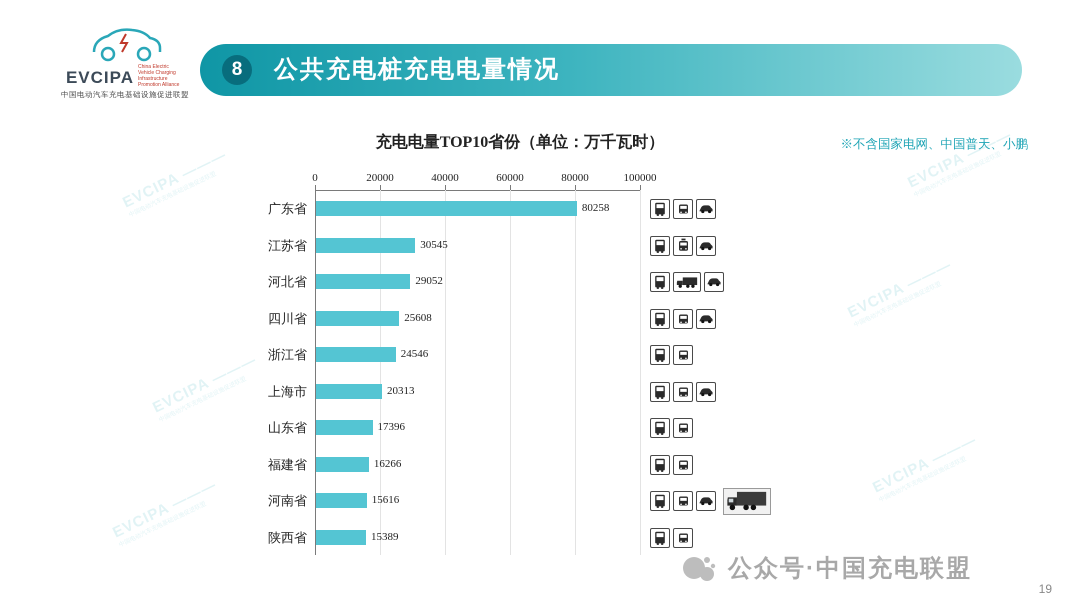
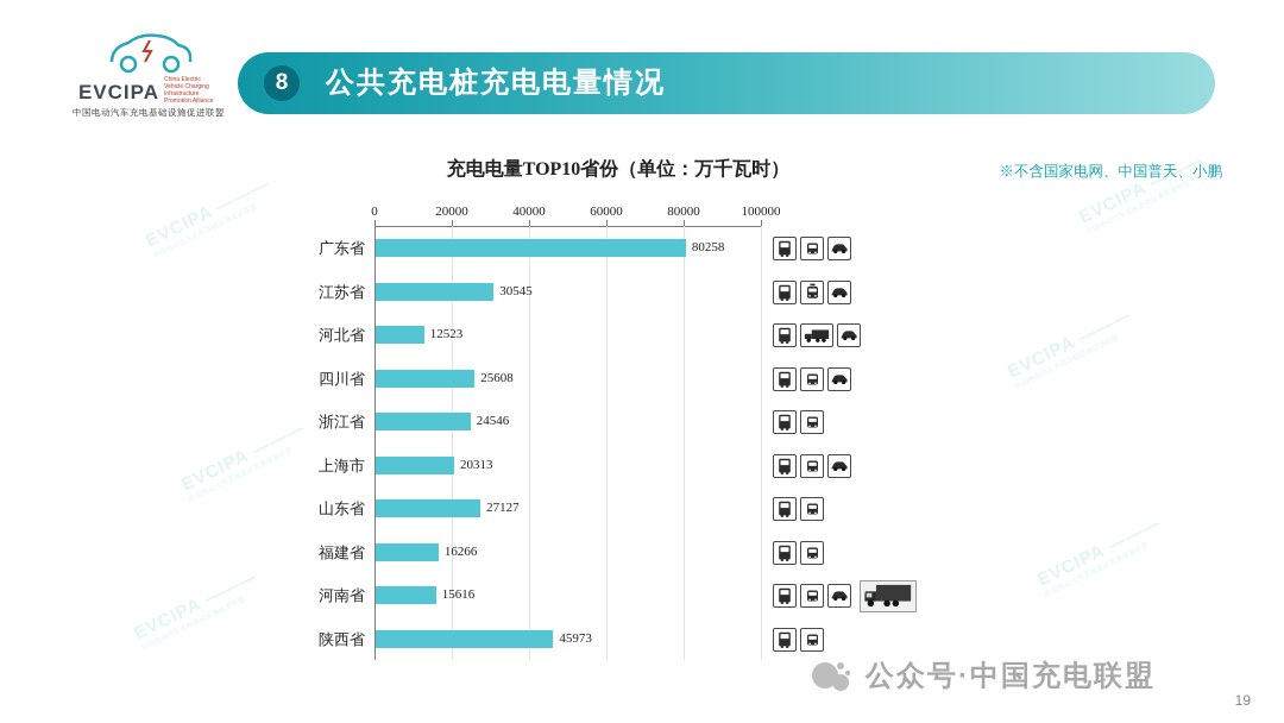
河北省: 29052 -> 12523
山东省: 17396 -> 27127
陕西省: 15389 -> 45973
